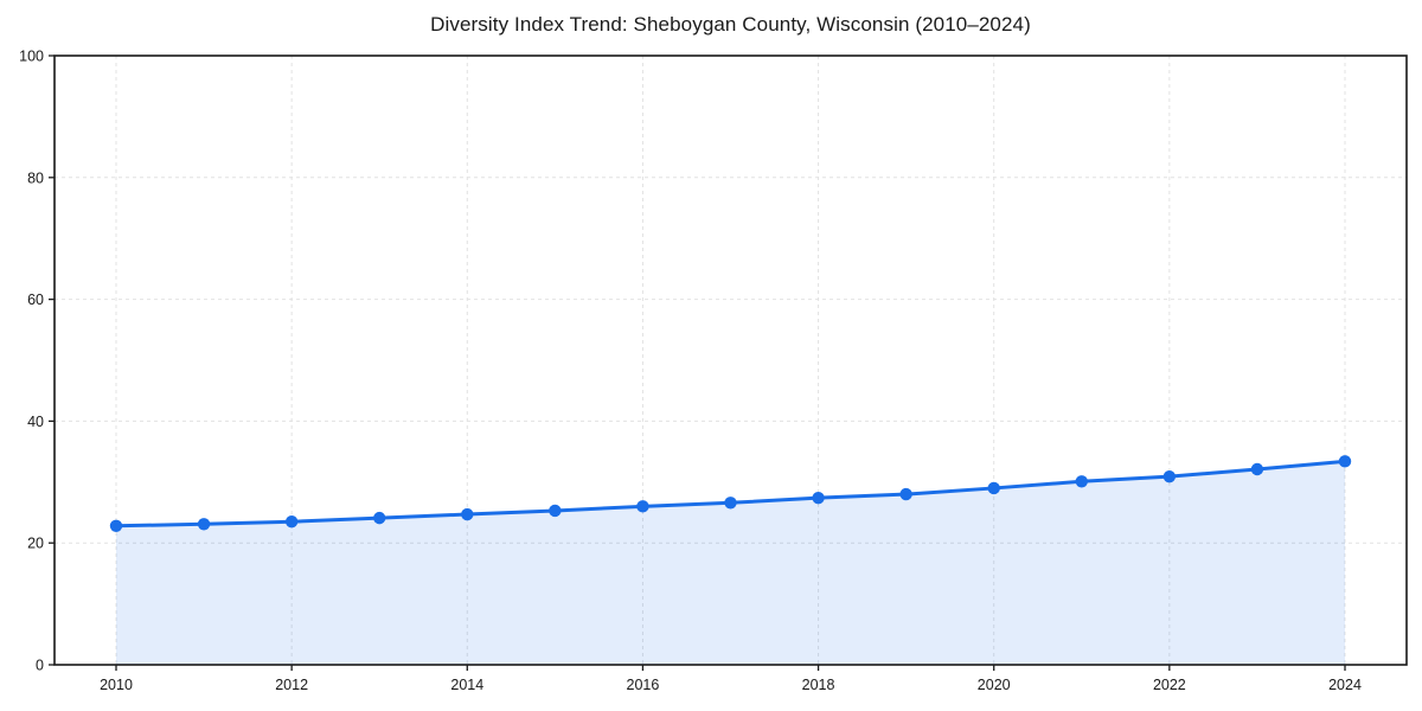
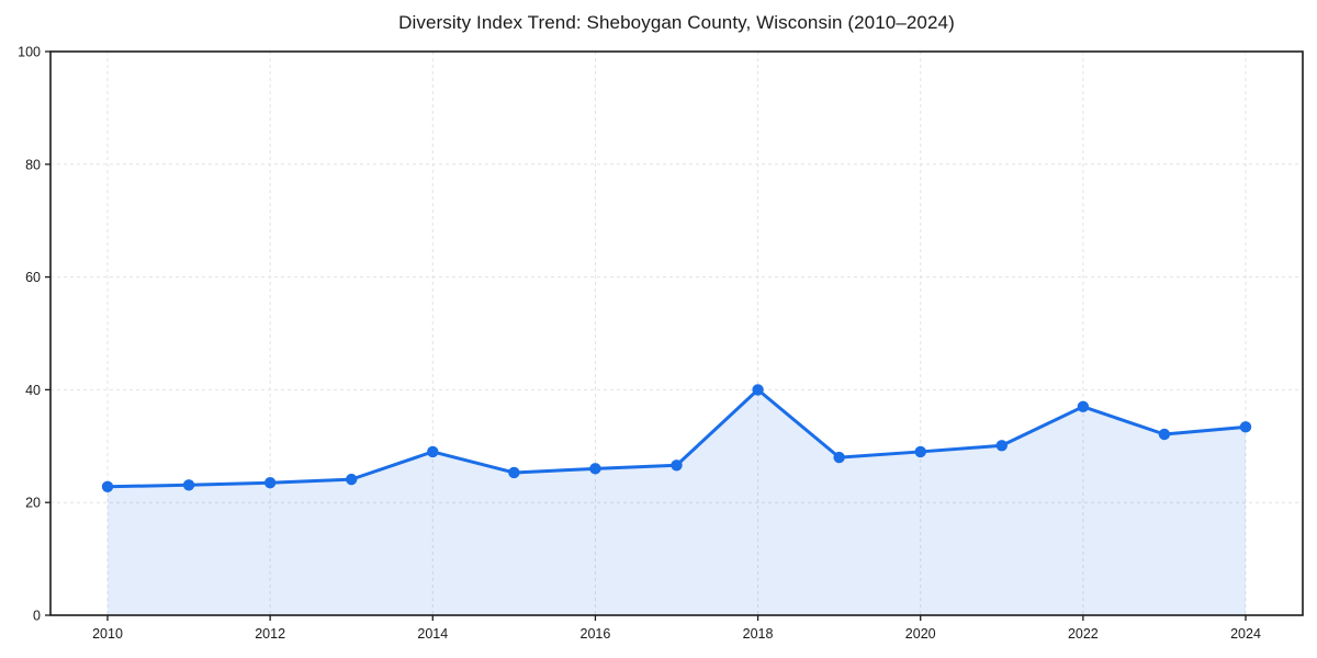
2014: 25 -> 29
2018: 27 -> 40
2022: 31 -> 37
